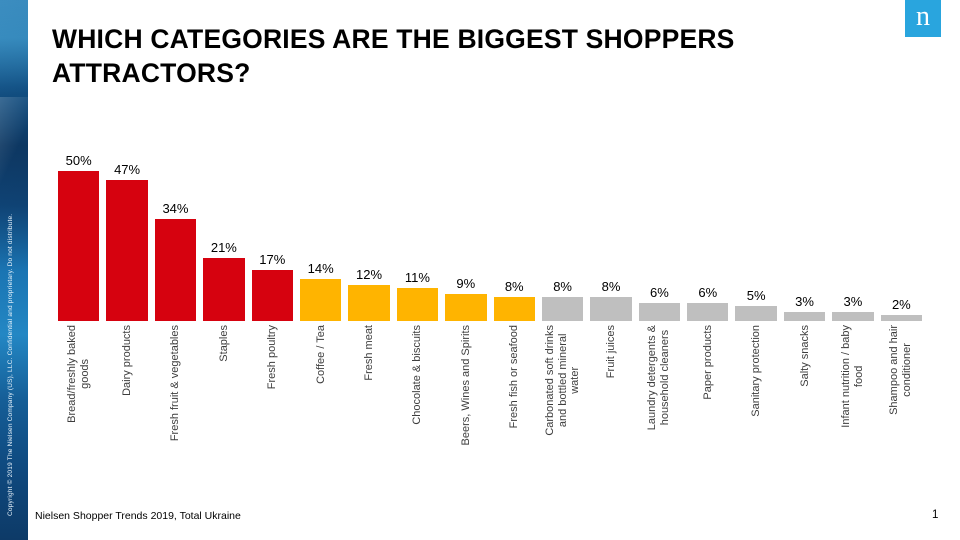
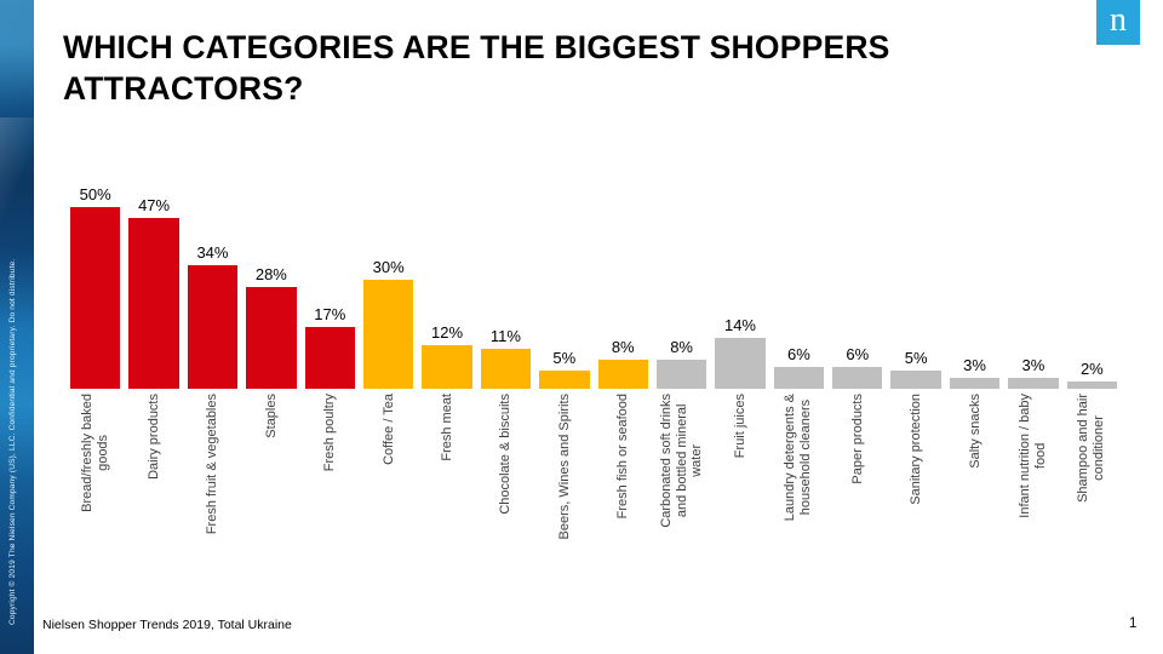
Staples: 21% -> 28%
Coffee / Tea: 14% -> 30%
Beers, Wines and Spirits: 9% -> 5%
Fruit juices: 8% -> 14%
